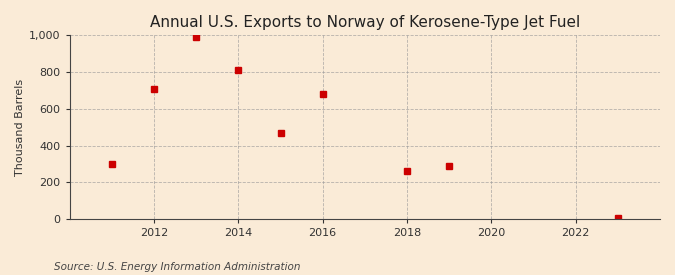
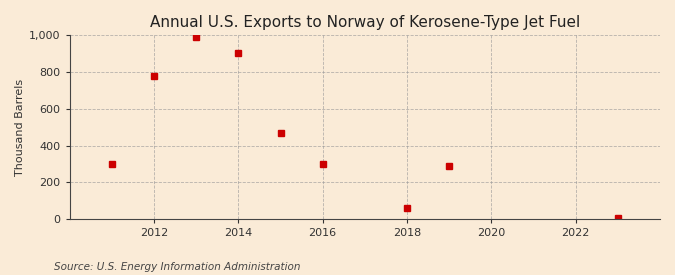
2012: 710 -> 780
2014: 810 -> 900
2016: 680 -> 300
2018: 260 -> 60
